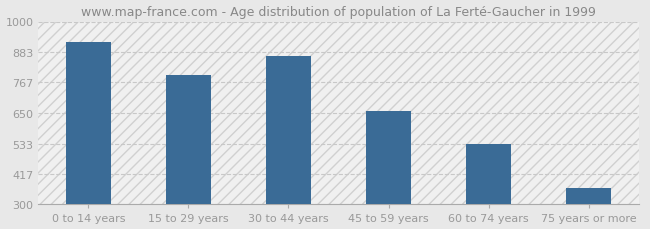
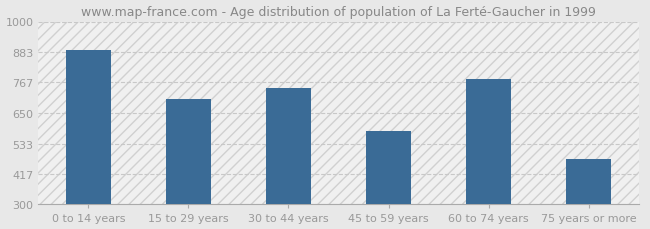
0 to 14 years: 920 -> 890
15 to 29 years: 795 -> 705
30 to 44 years: 868 -> 745
45 to 59 years: 657 -> 580
60 to 74 years: 533 -> 780
75 years or more: 363 -> 475
